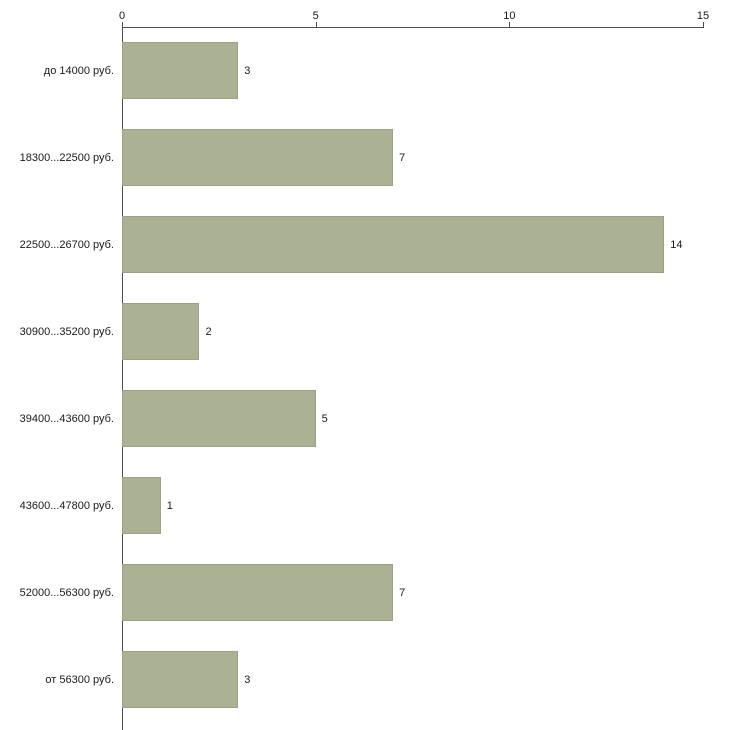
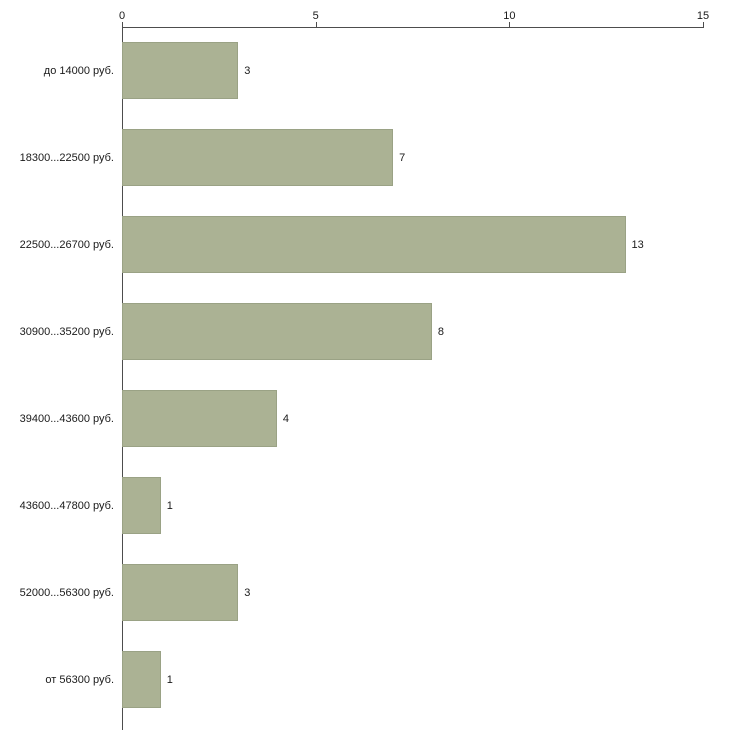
22500...26700 руб.: 14 -> 13
30900...35200 руб.: 2 -> 8
39400...43600 руб.: 5 -> 4
52000...56300 руб.: 7 -> 3
от 56300 руб.: 3 -> 1
